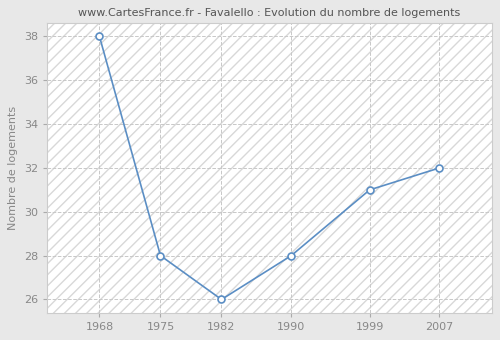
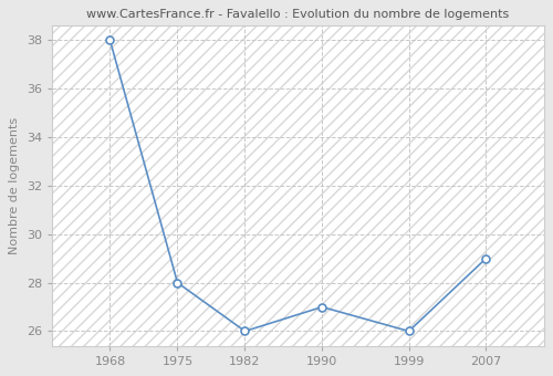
1990: 28 -> 27
1999: 31 -> 26
2007: 32 -> 29
